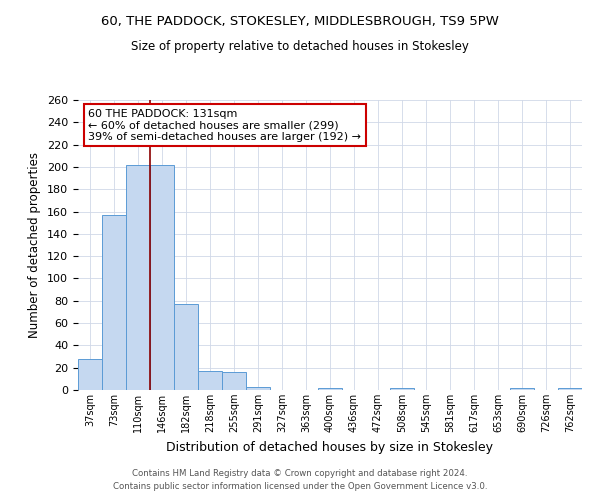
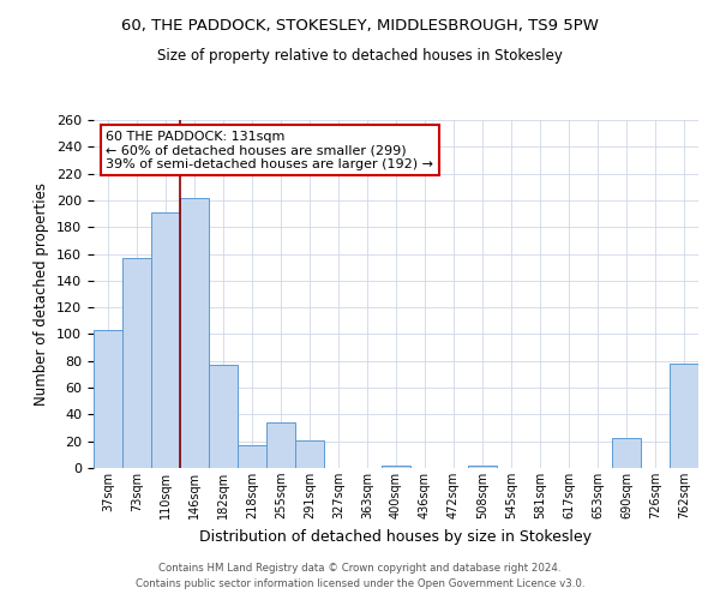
37sqm: 28 -> 103
110sqm: 202 -> 191
255sqm: 16 -> 34
291sqm: 3 -> 21
690sqm: 2 -> 22
762sqm: 2 -> 78
